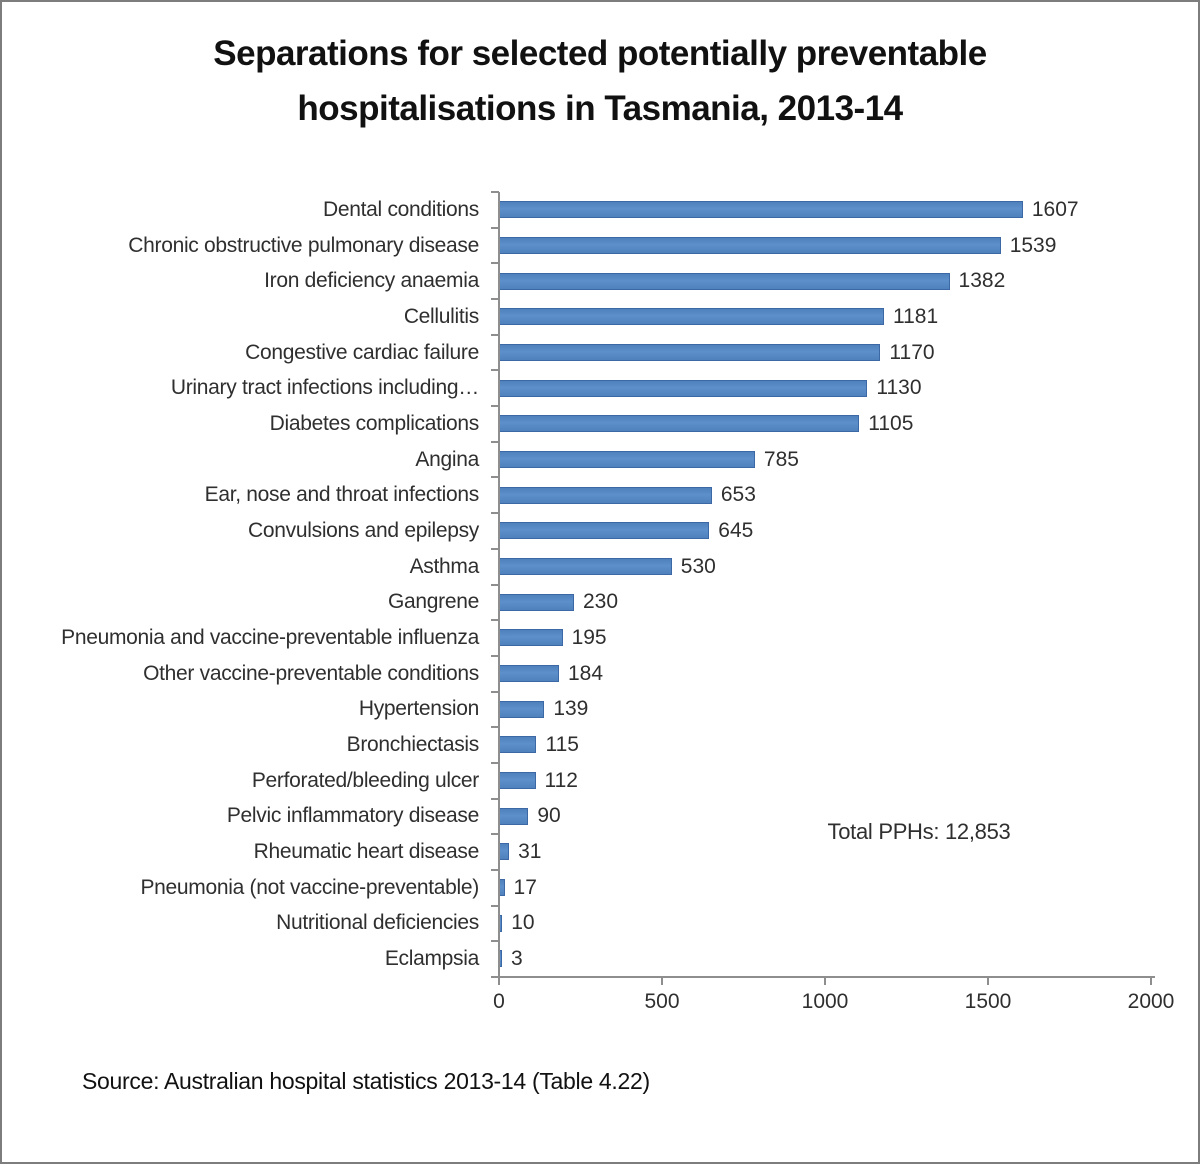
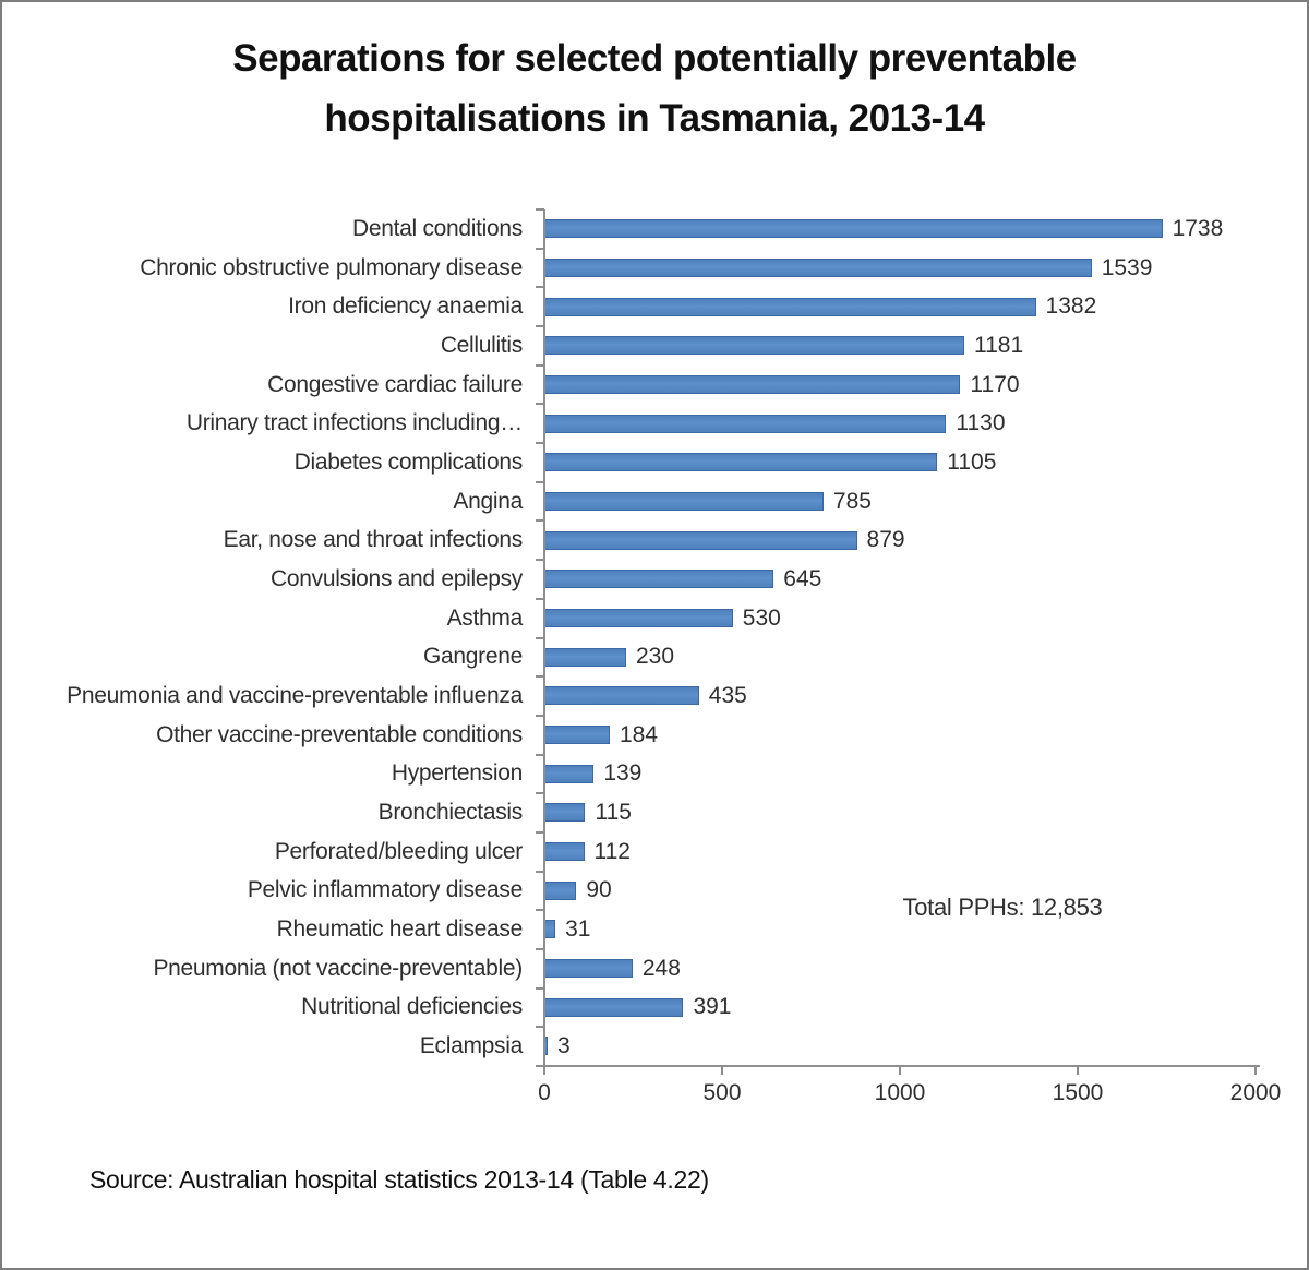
Dental conditions: 1607 -> 1738
Ear, nose and throat infections: 653 -> 879
Pneumonia and vaccine-preventable influenza: 195 -> 435
Pneumonia (not vaccine-preventable): 17 -> 248
Nutritional deficiencies: 10 -> 391
